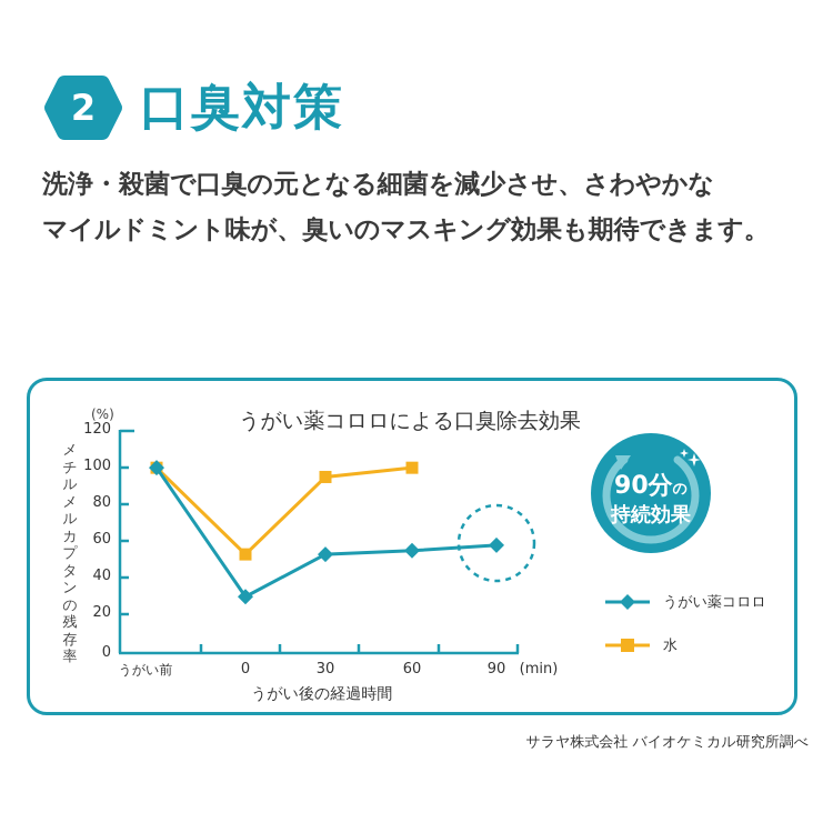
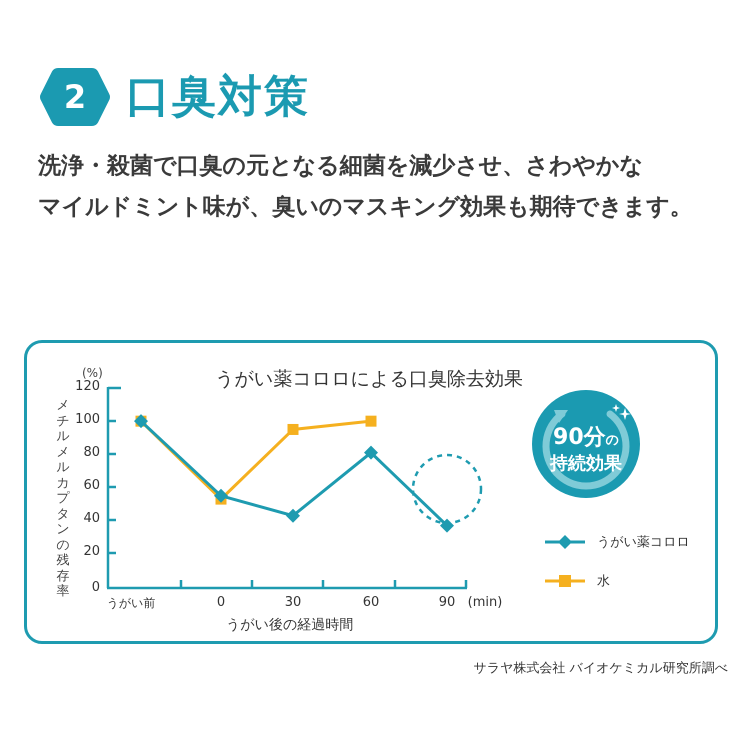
うがい薬コロロ/0: 30 -> 55
うがい薬コロロ/30: 53 -> 43
うがい薬コロロ/60: 55 -> 81
うがい薬コロロ/90: 58 -> 37
